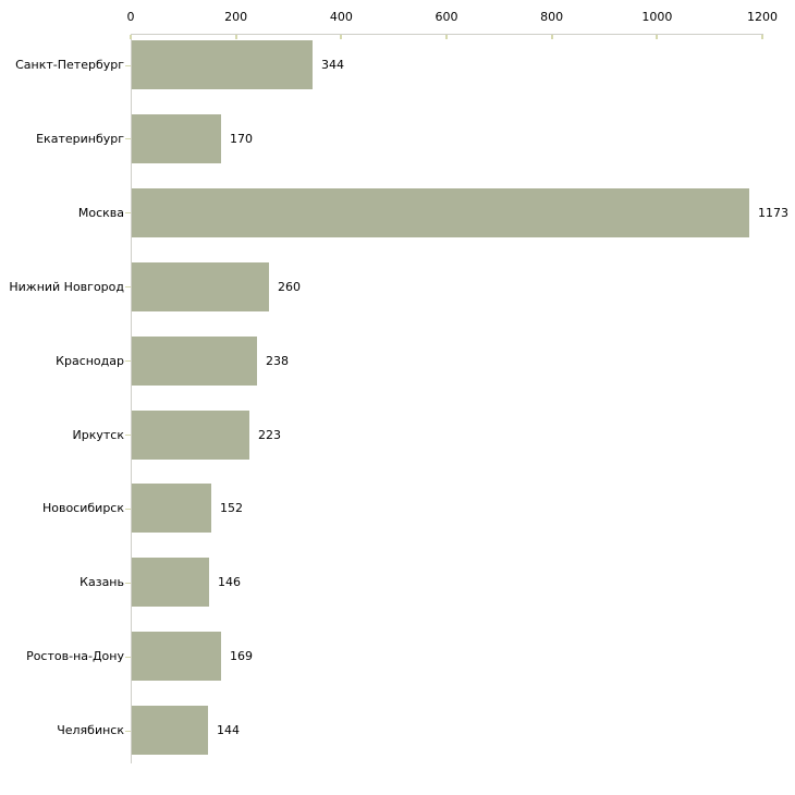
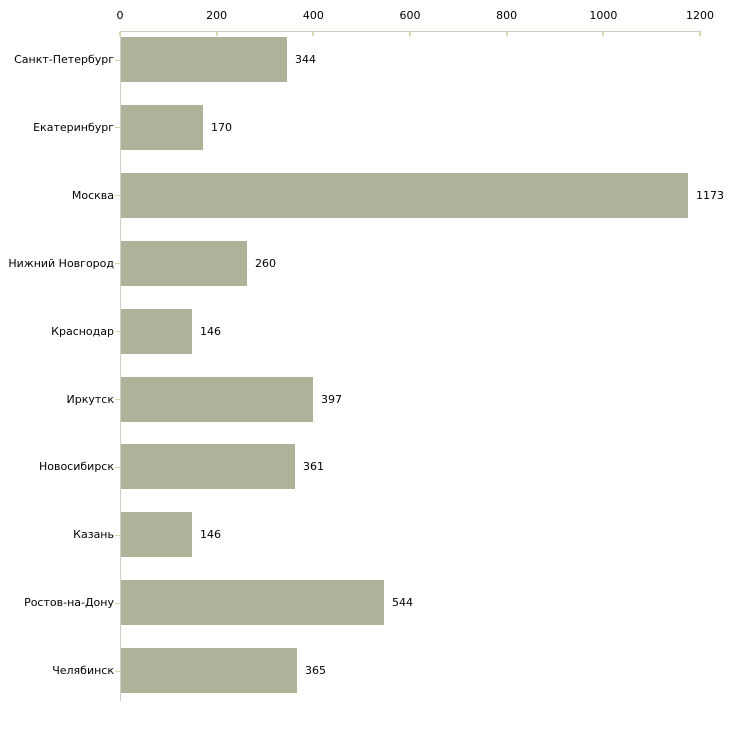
Краснодар: 238 -> 146
Иркутск: 223 -> 397
Новосибирск: 152 -> 361
Ростов-на-Дону: 169 -> 544
Челябинск: 144 -> 365
